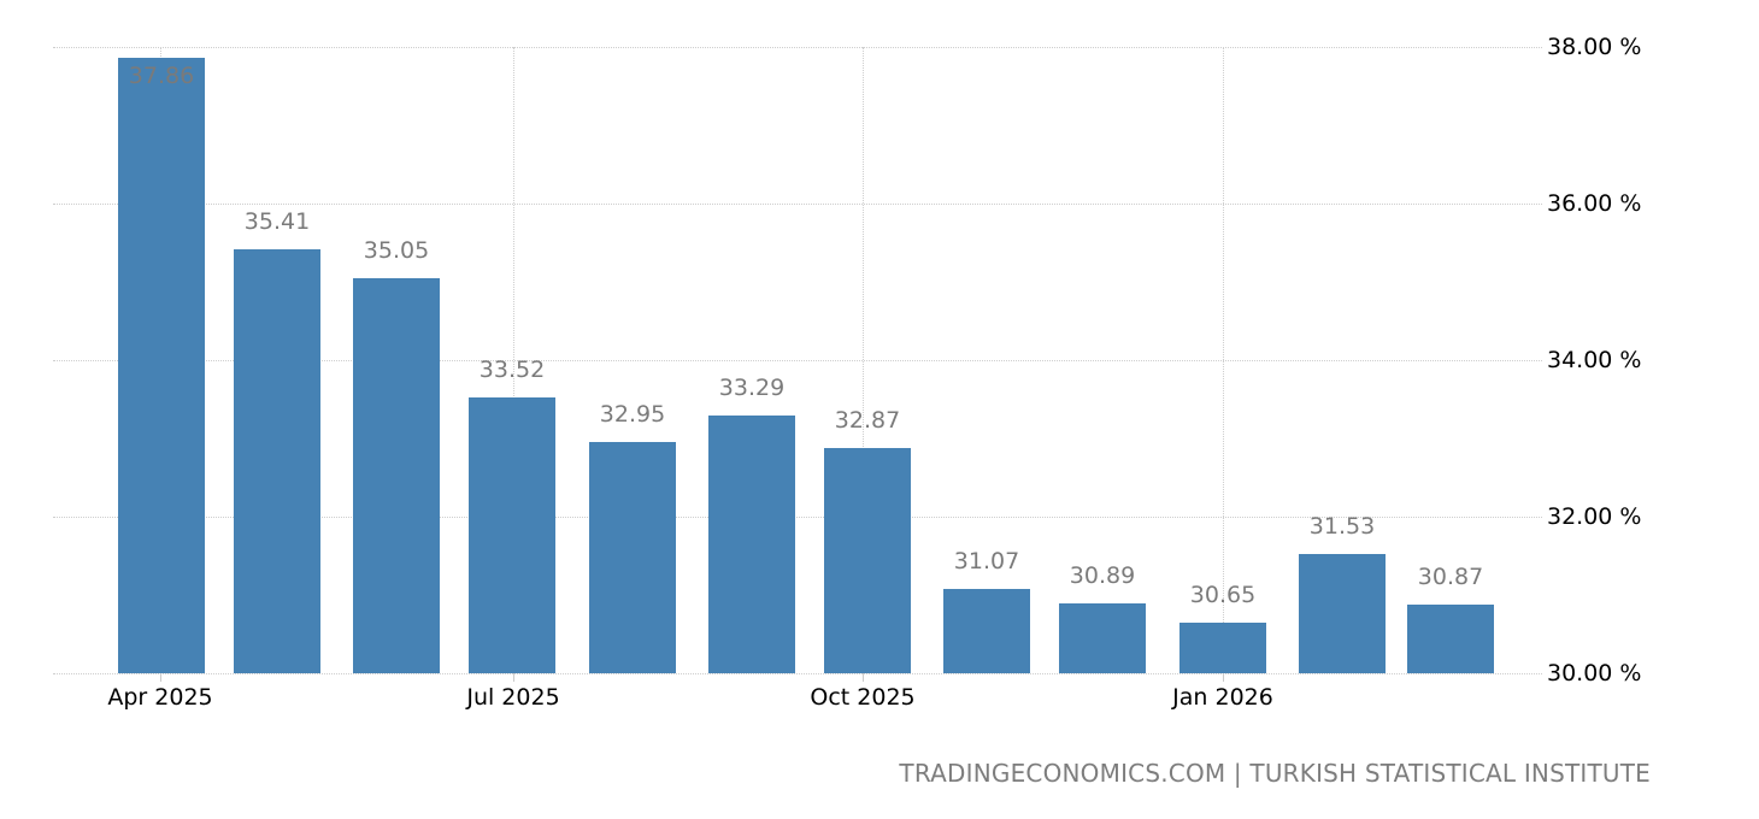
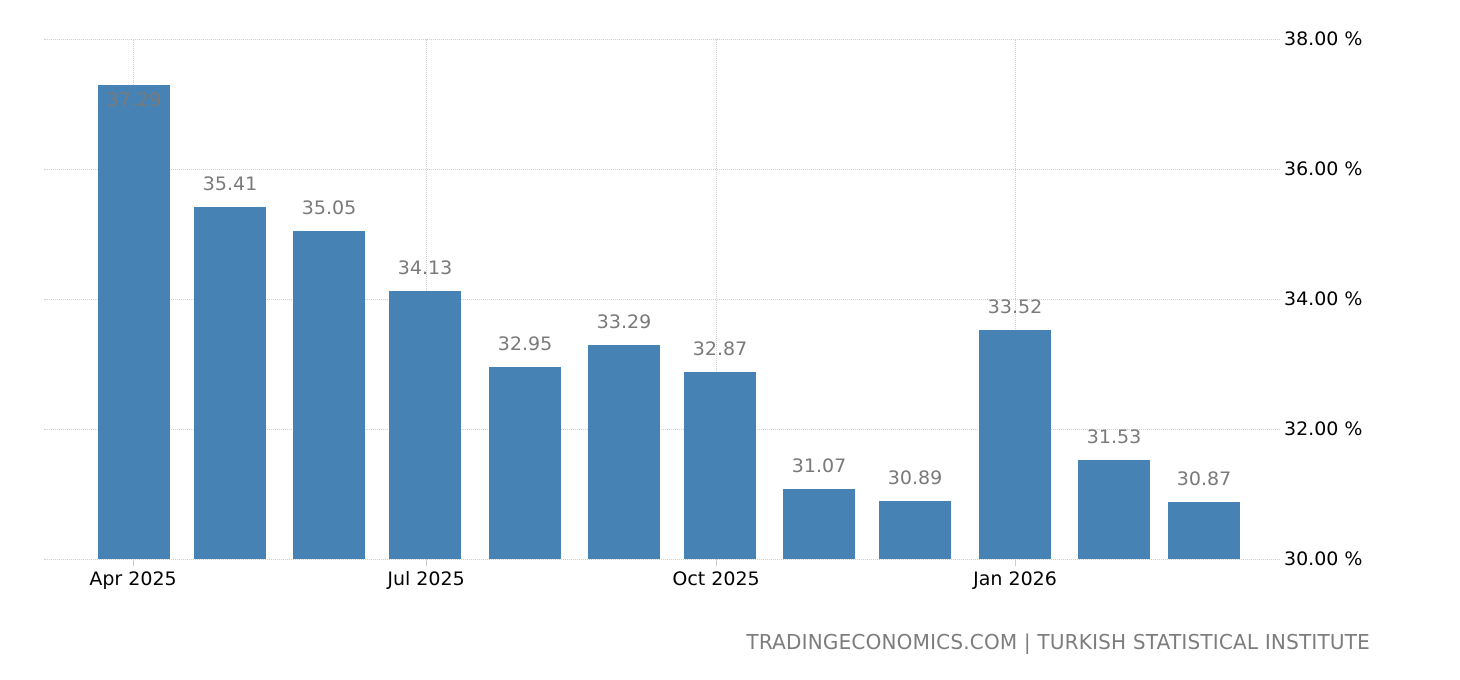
Apr 2025: 37.86 -> 37.29
Jul 2025: 33.52 -> 34.13
Jan 2026: 30.65 -> 33.52
